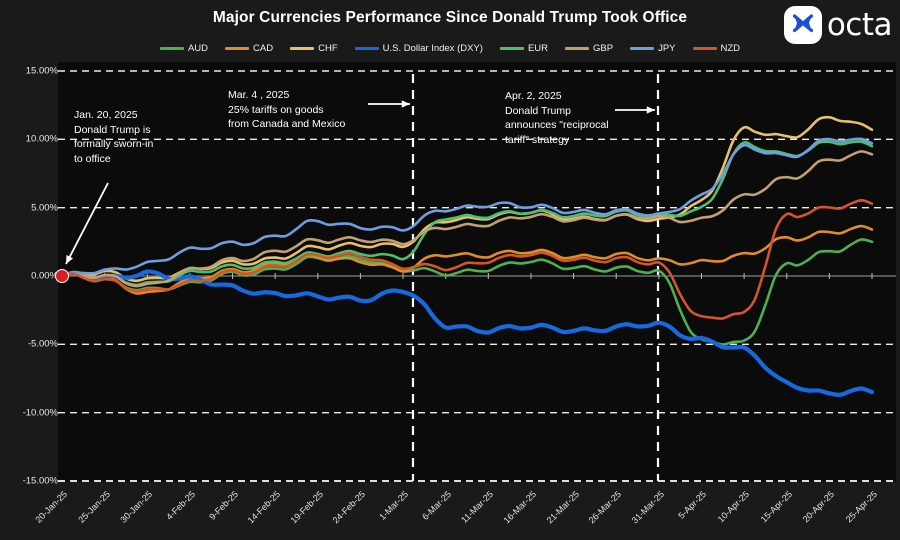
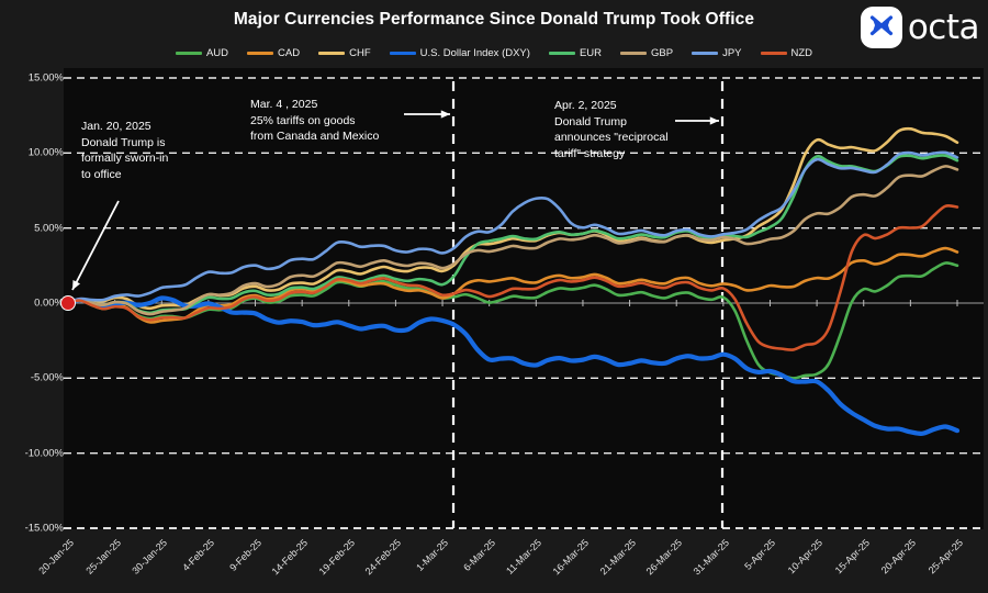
JPY/11-Mar-25: 5.3% -> 7.2%
NZD/25-Apr-25: 5.3% -> 6.4%
